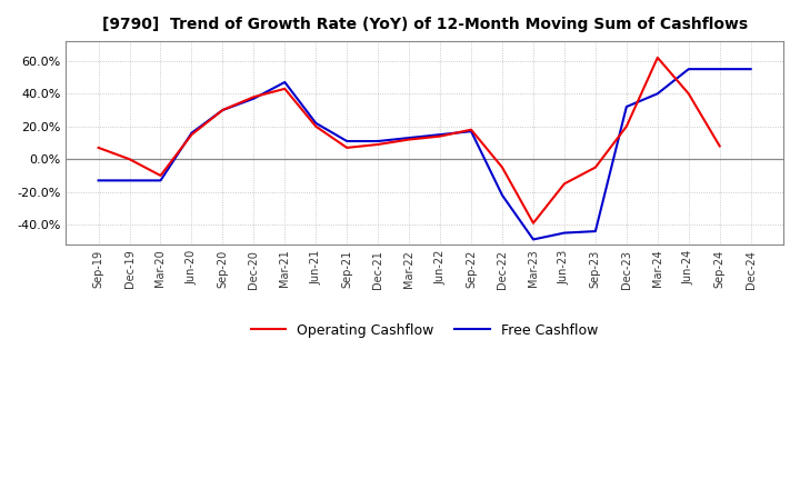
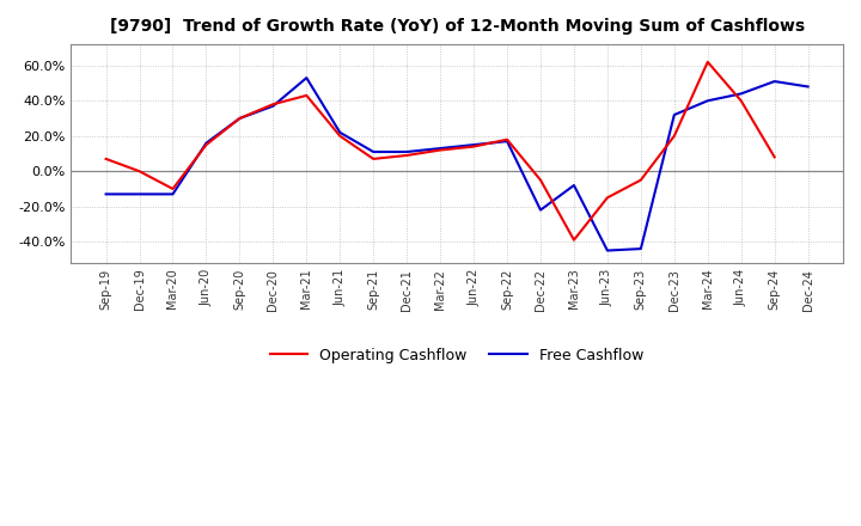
Free Cashflow/Mar-21: 47% -> 53%
Free Cashflow/Mar-23: -49% -> -8%
Free Cashflow/Jun-24: 55% -> 44%
Free Cashflow/Sep-24: 55% -> 51%
Free Cashflow/Dec-24: 55% -> 48%
